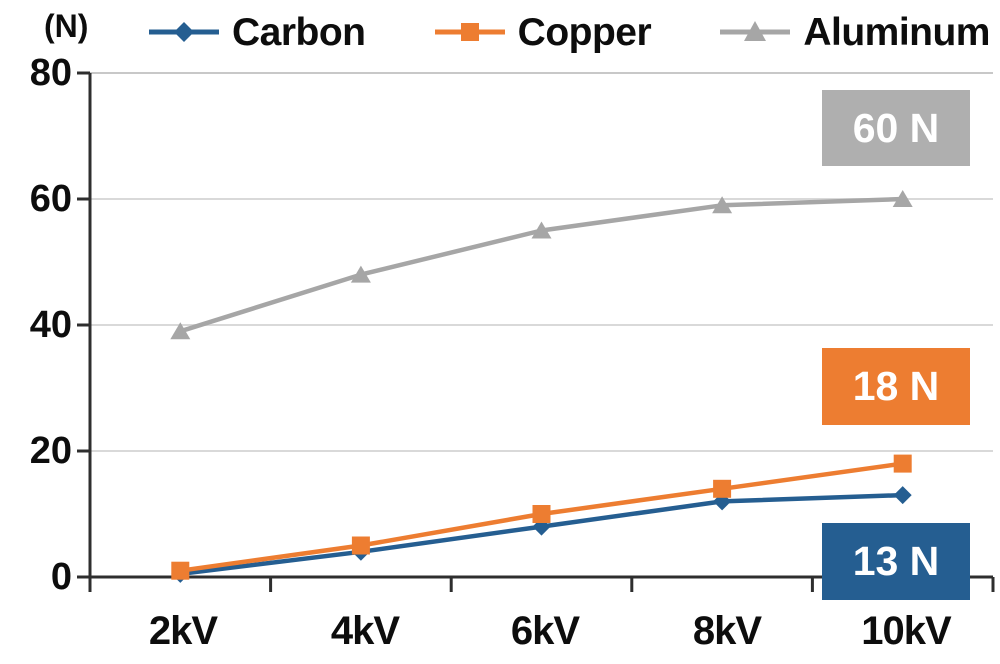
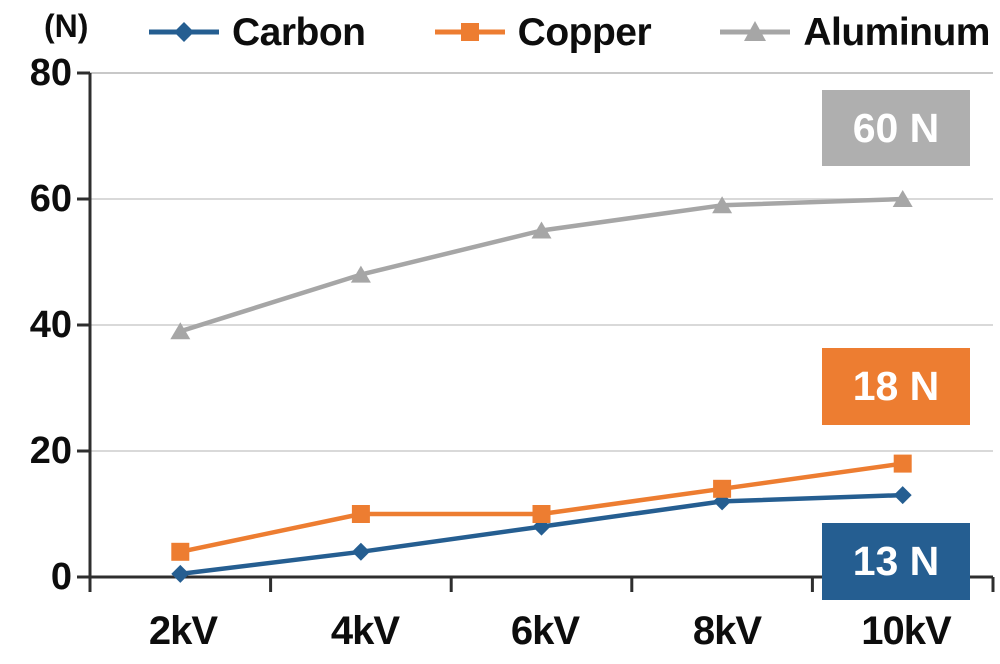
Copper/2kV: 1 -> 4
Copper/4kV: 5 -> 10
